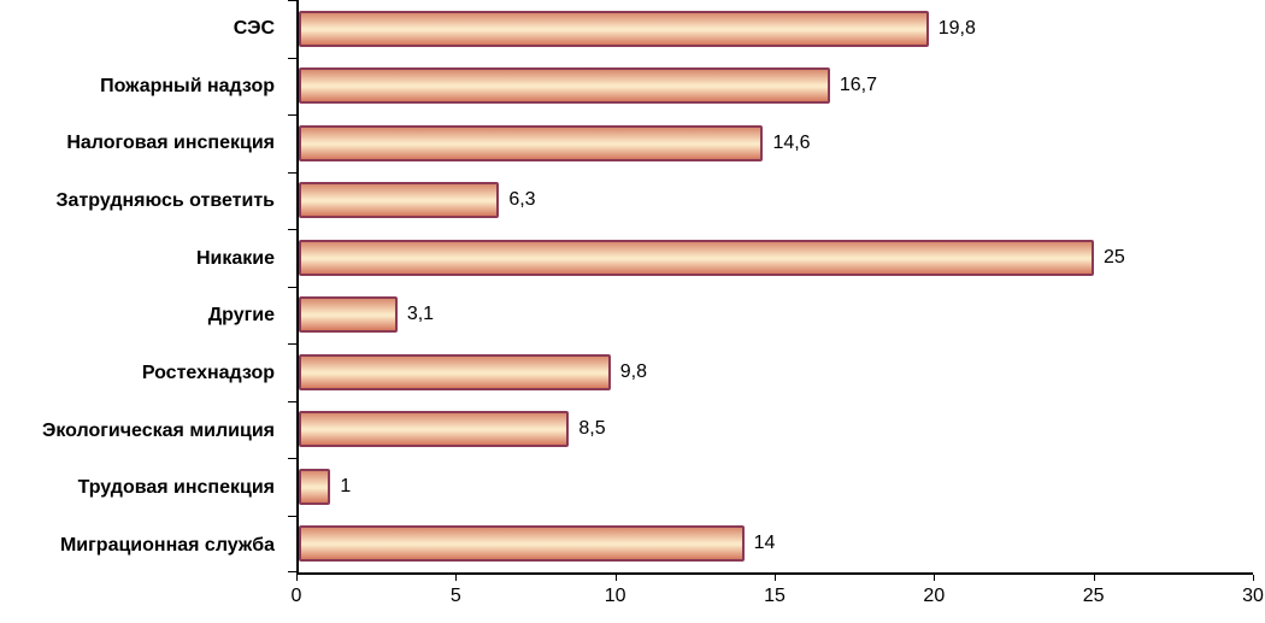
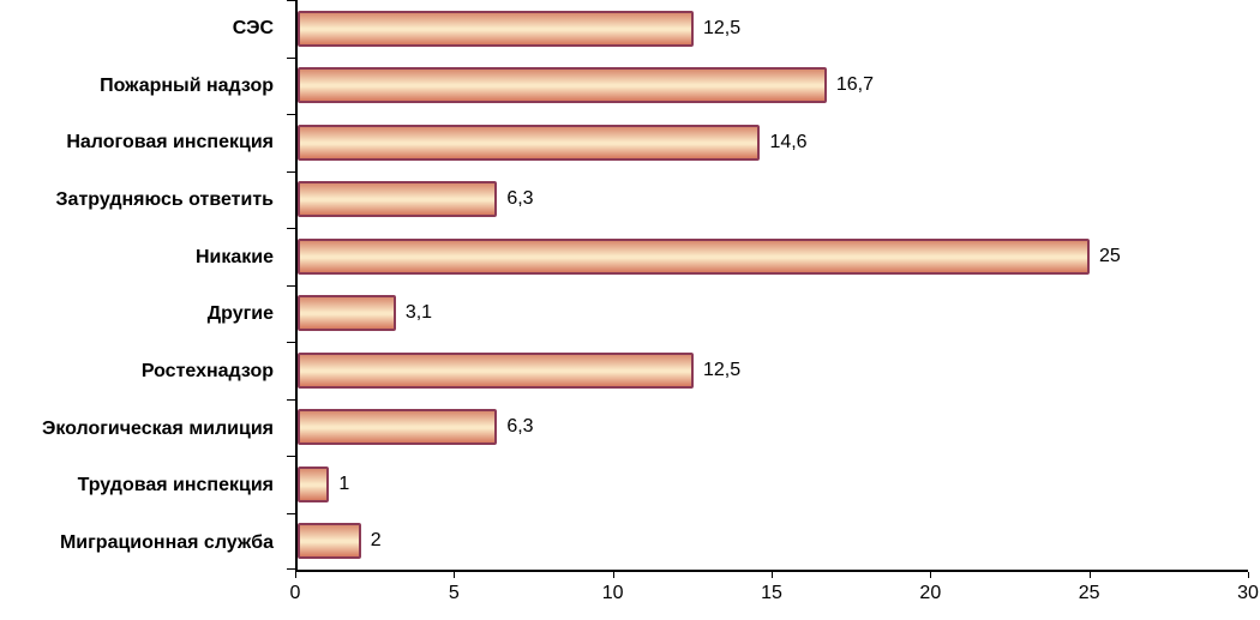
СЭС: 19,8 -> 12,5
Ростехнадзор: 9,8 -> 12,5
Экологическая милиция: 8,5 -> 6,3
Миграционная служба: 14 -> 2
